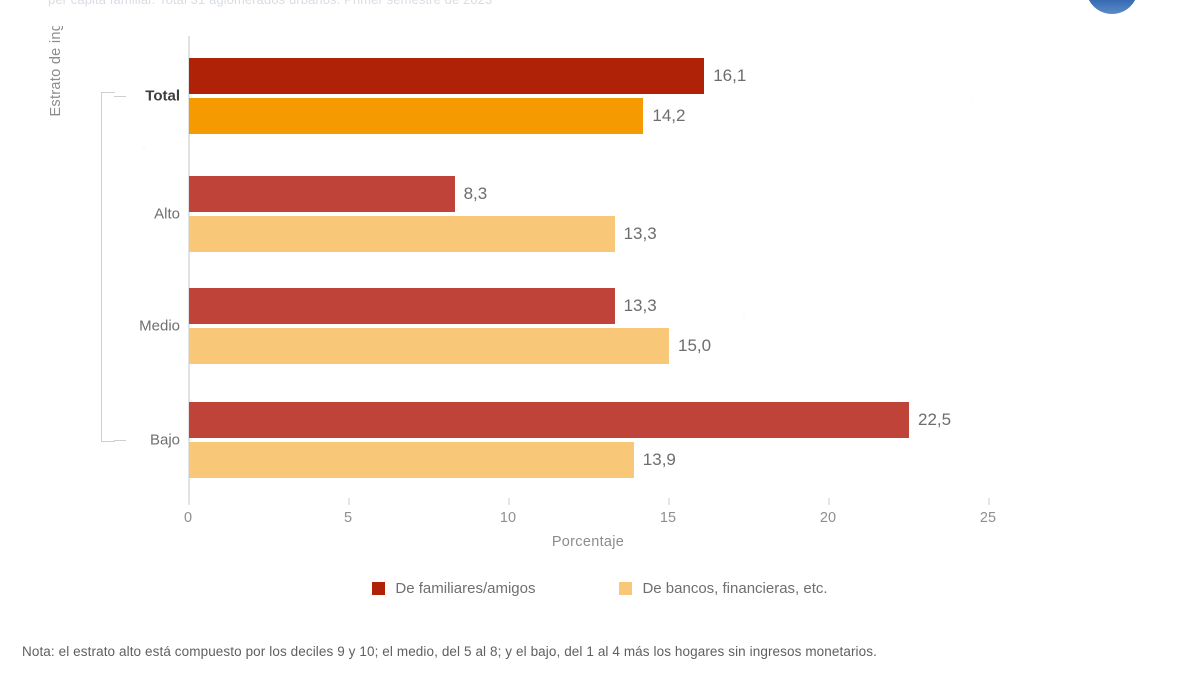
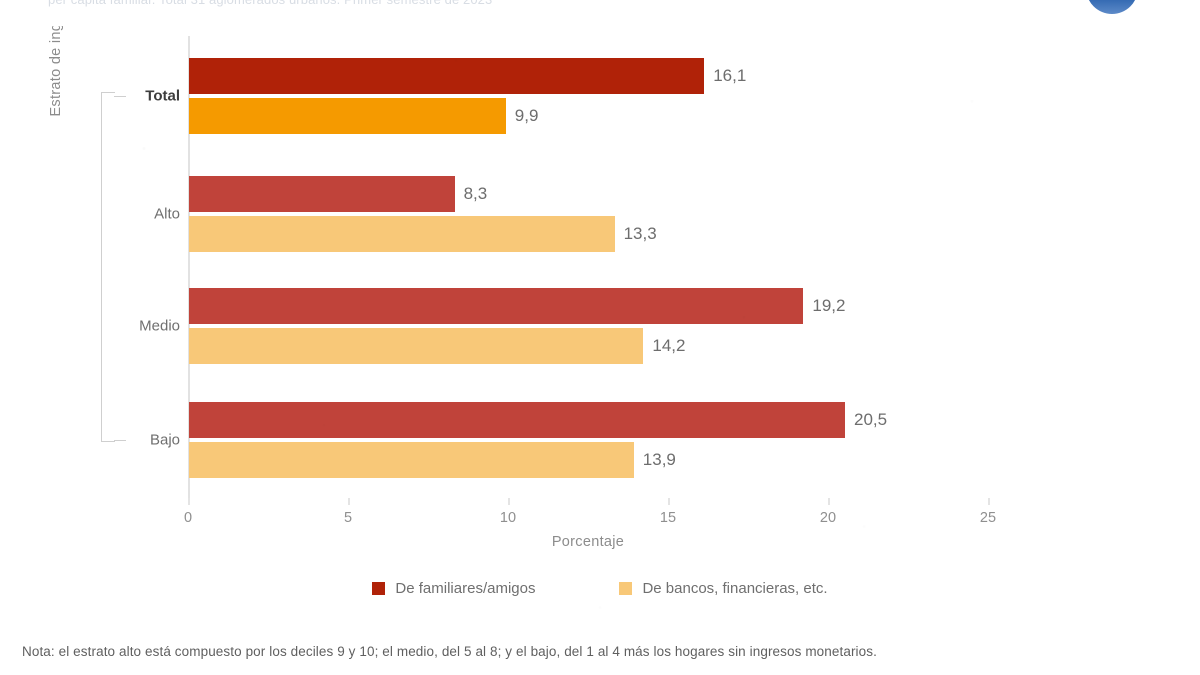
De bancos, financieras, etc./Total: 14,2 -> 9,9
De familiares/amigos/Medio: 13,3 -> 19,2
De bancos, financieras, etc./Medio: 15,0 -> 14,2
De familiares/amigos/Bajo: 22,5 -> 20,5
